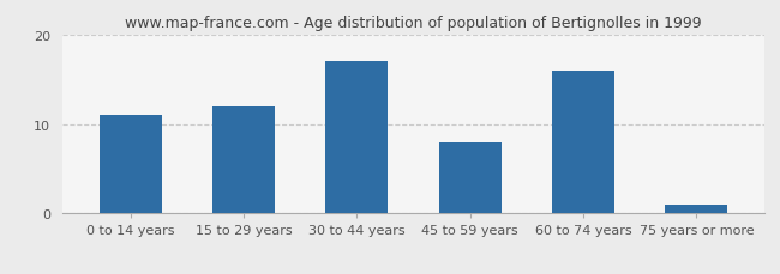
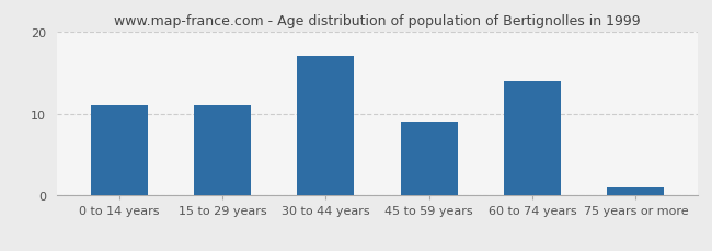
15 to 29 years: 12 -> 11
45 to 59 years: 8 -> 9
60 to 74 years: 16 -> 14
